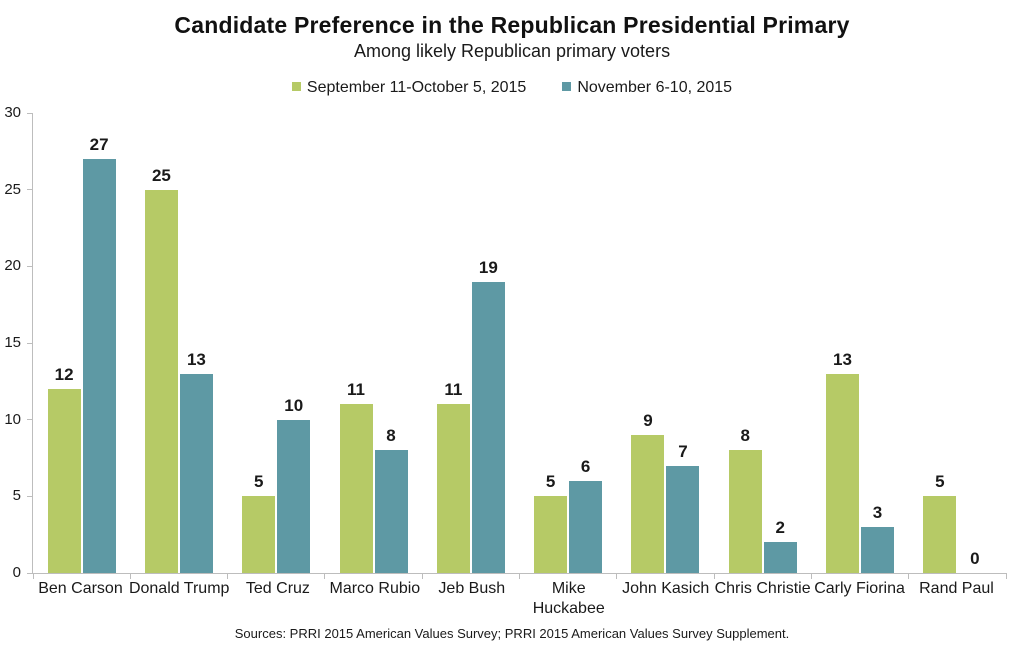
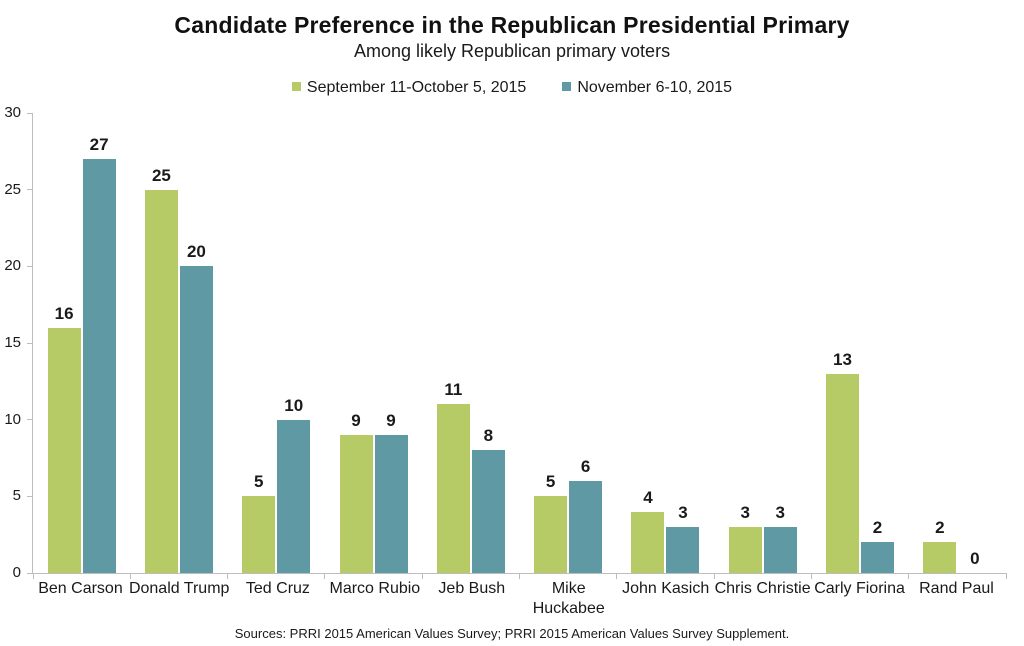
September 11-October 5, 2015/Ben Carson: 12 -> 16
November 6-10, 2015/Donald Trump: 13 -> 20
September 11-October 5, 2015/Marco Rubio: 11 -> 9
November 6-10, 2015/Marco Rubio: 8 -> 9
November 6-10, 2015/Jeb Bush: 19 -> 8
September 11-October 5, 2015/John Kasich: 9 -> 4
November 6-10, 2015/John Kasich: 7 -> 3
September 11-October 5, 2015/Chris Christie: 8 -> 3
November 6-10, 2015/Chris Christie: 2 -> 3
November 6-10, 2015/Carly Fiorina: 3 -> 2
September 11-October 5, 2015/Rand Paul: 5 -> 2
